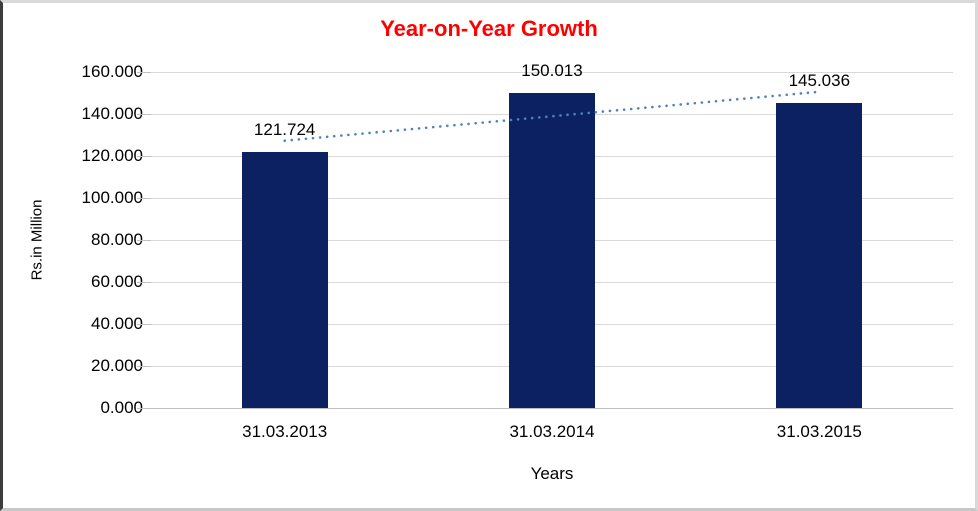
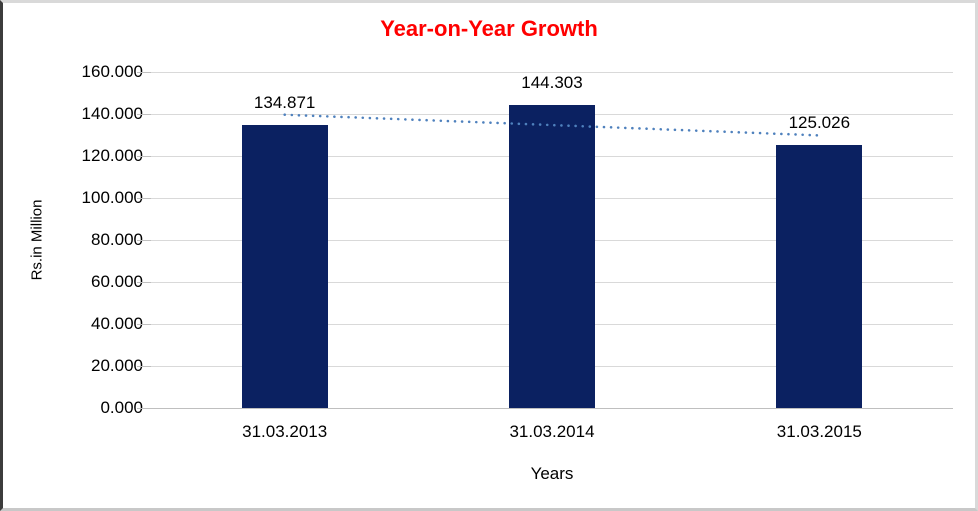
31.03.2013: 121.724 -> 134.871
31.03.2014: 150.013 -> 144.303
31.03.2015: 145.036 -> 125.026
